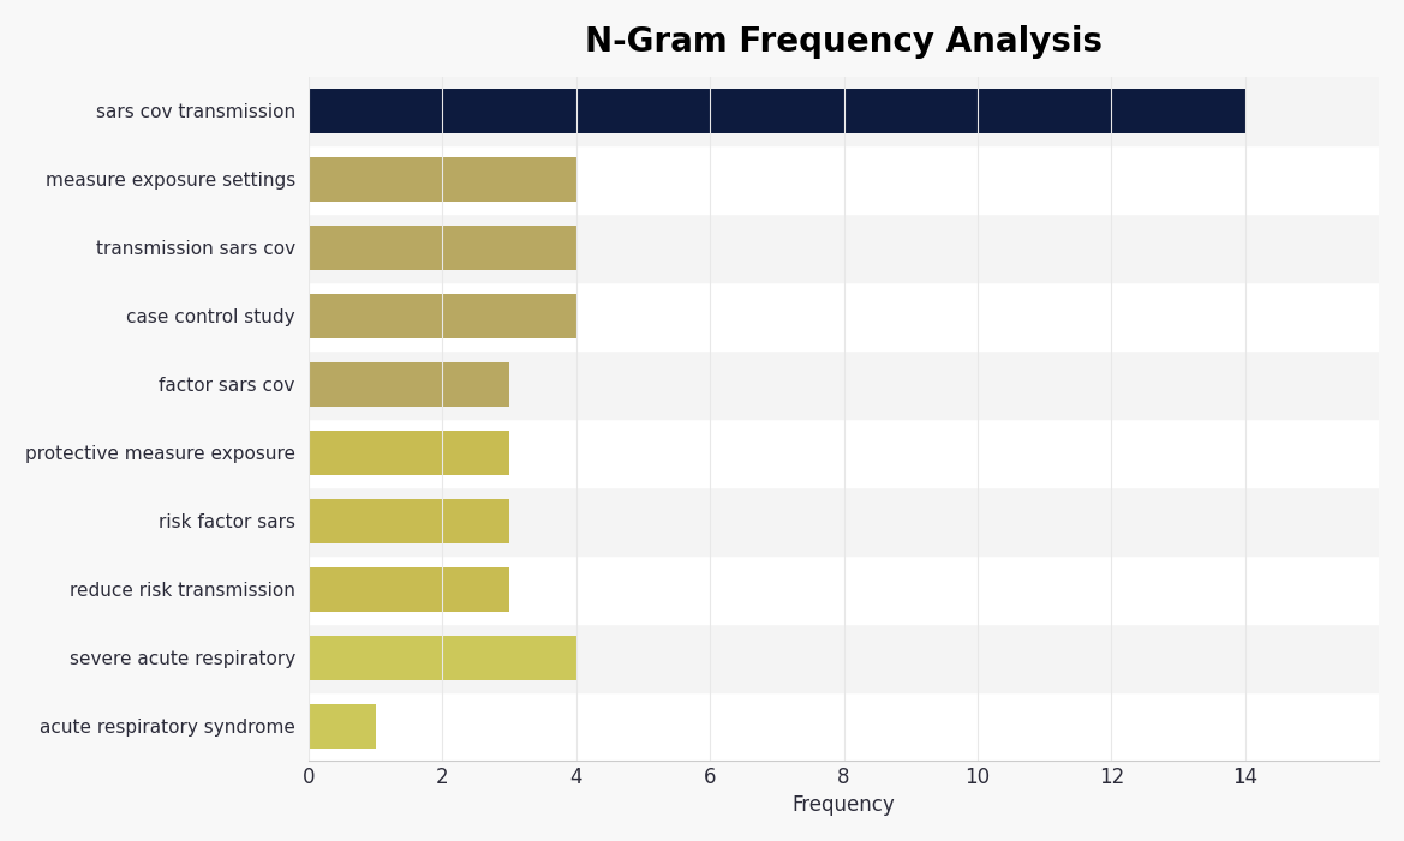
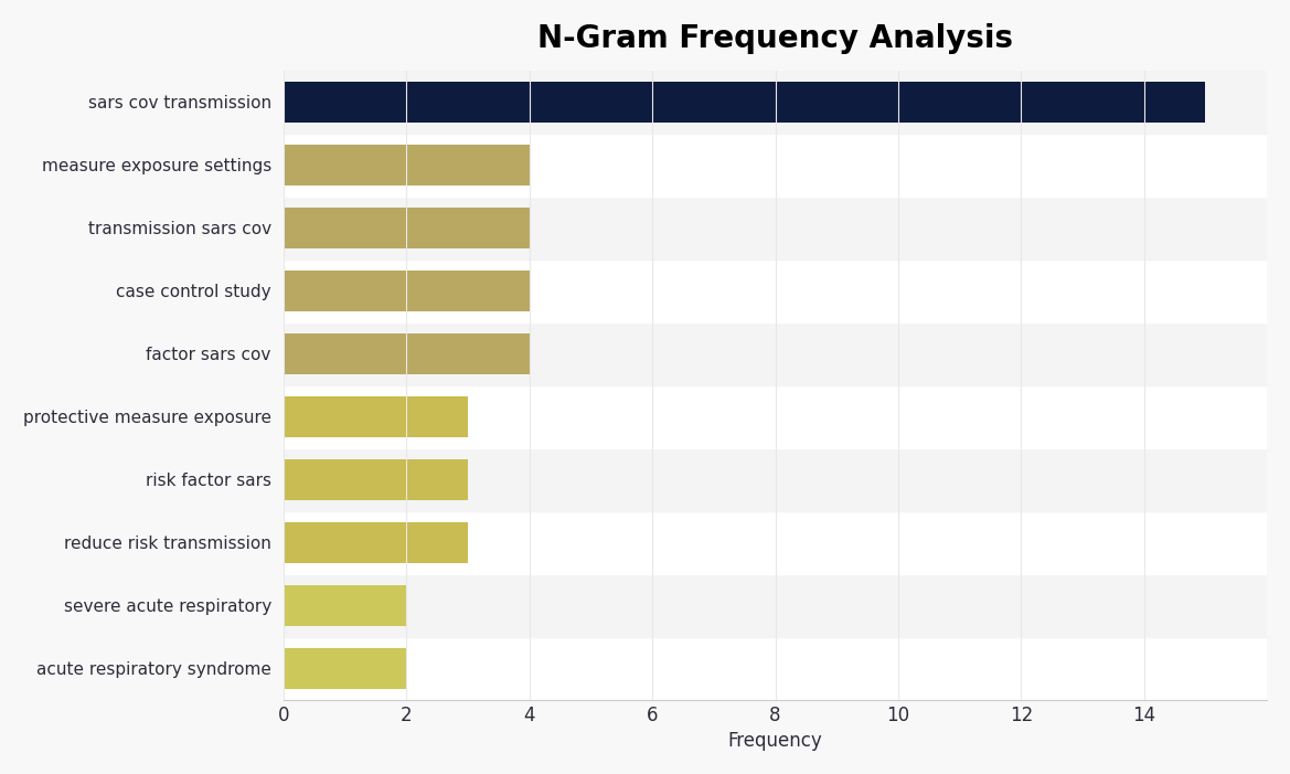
sars cov transmission: 14 -> 15
factor sars cov: 3 -> 4
severe acute respiratory: 4 -> 2
acute respiratory syndrome: 1 -> 2
